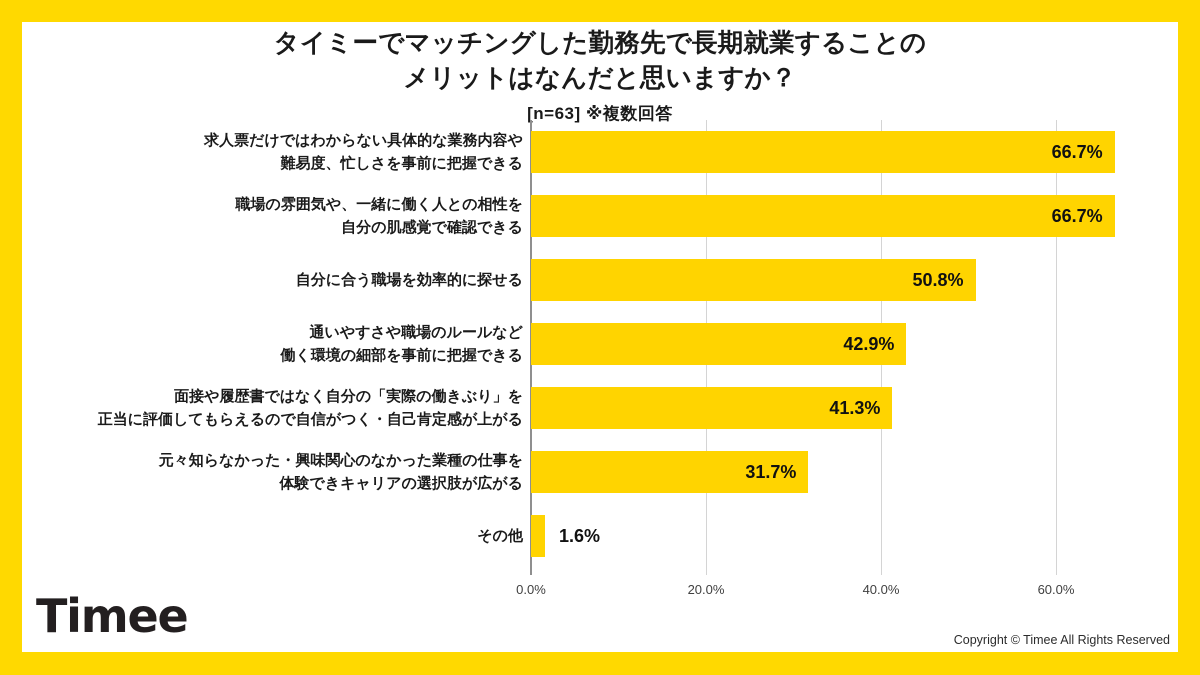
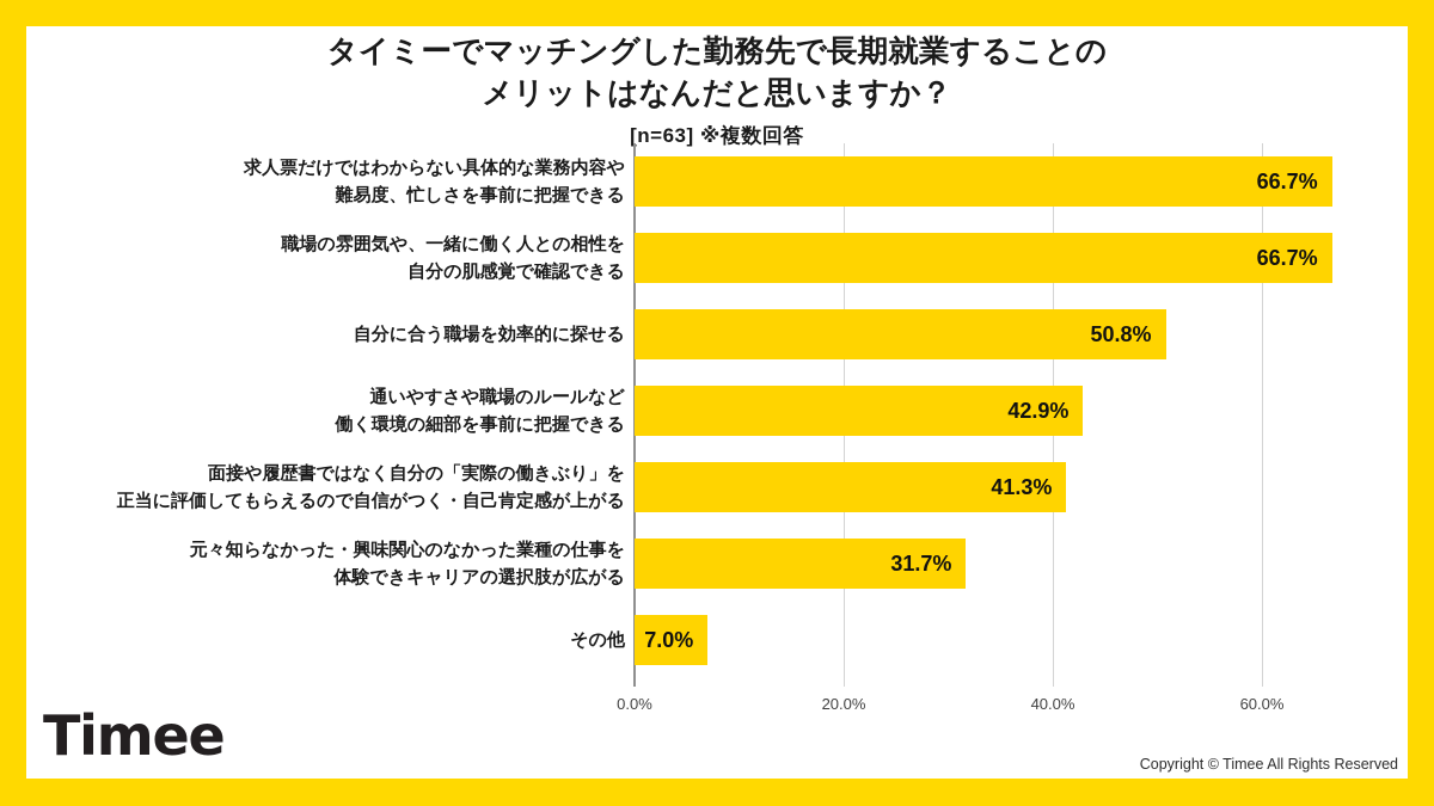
その他: 1.6% -> 7.0%
